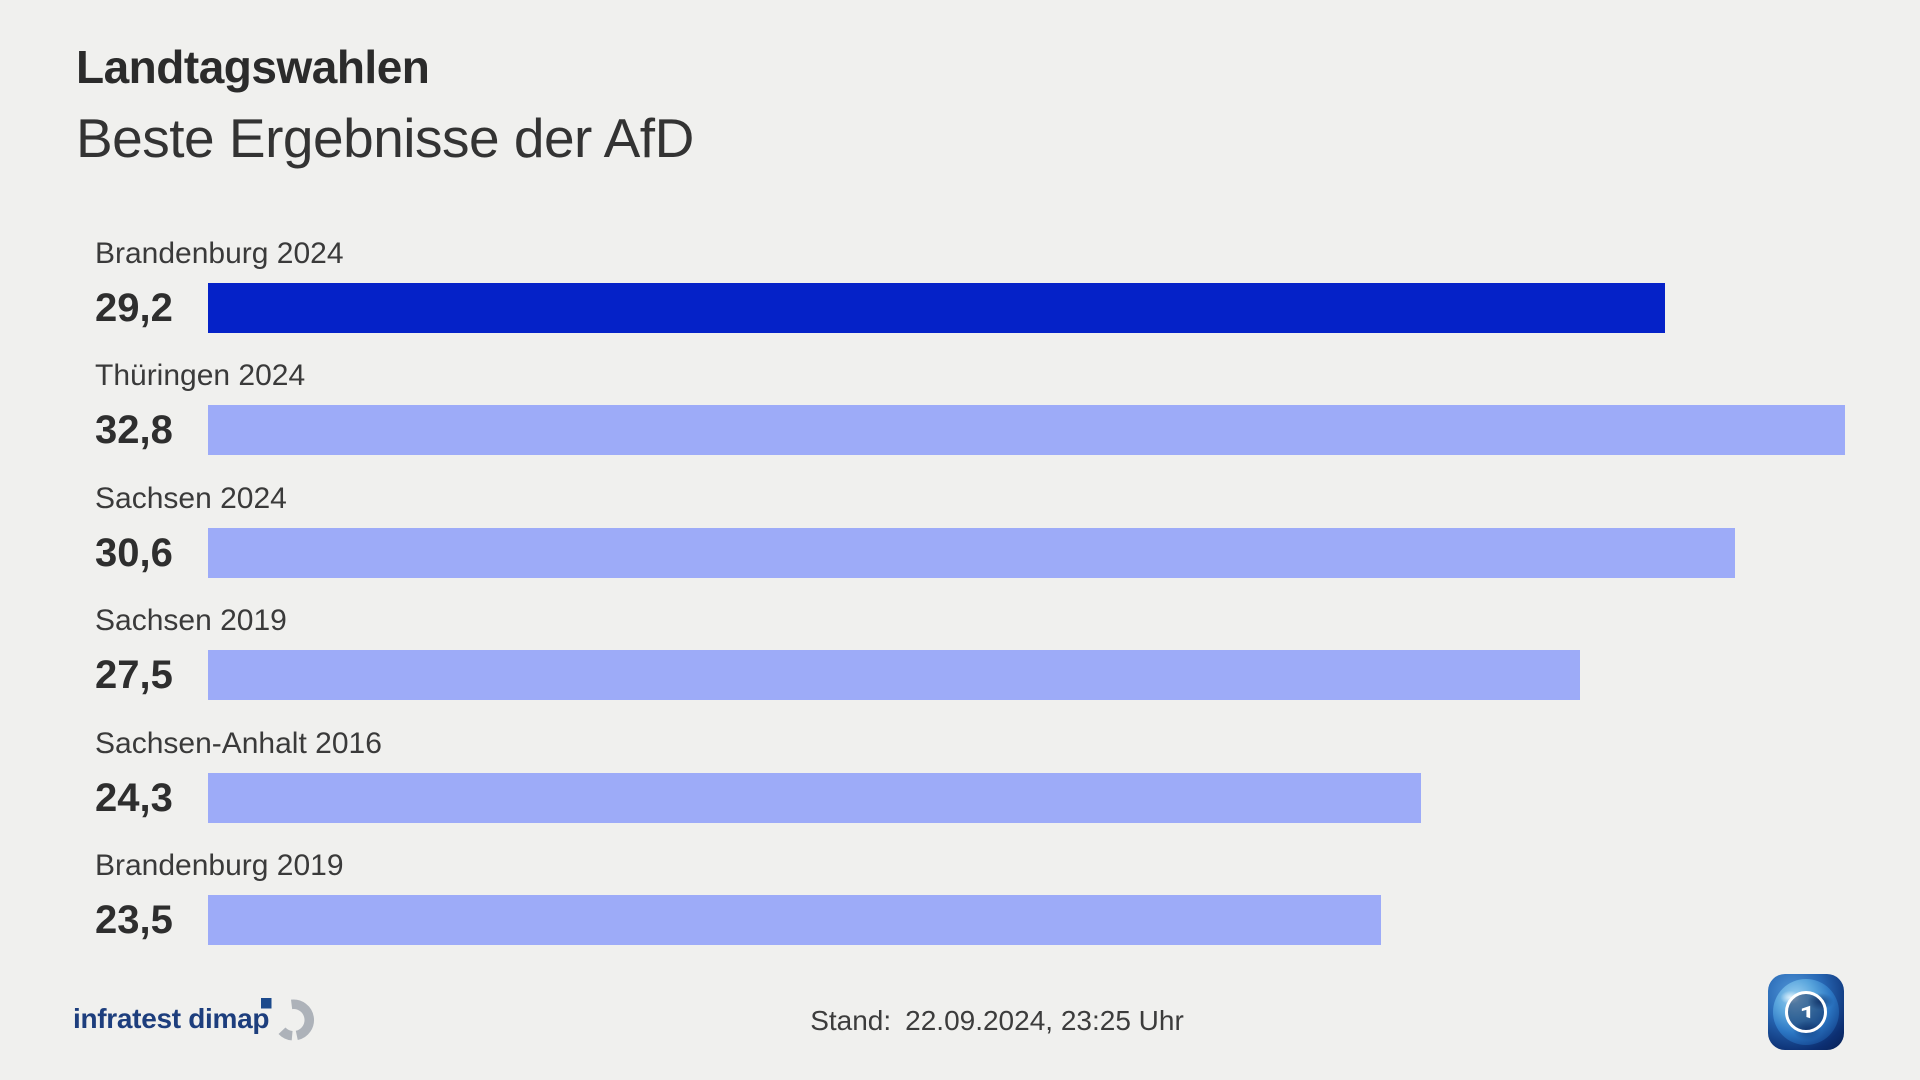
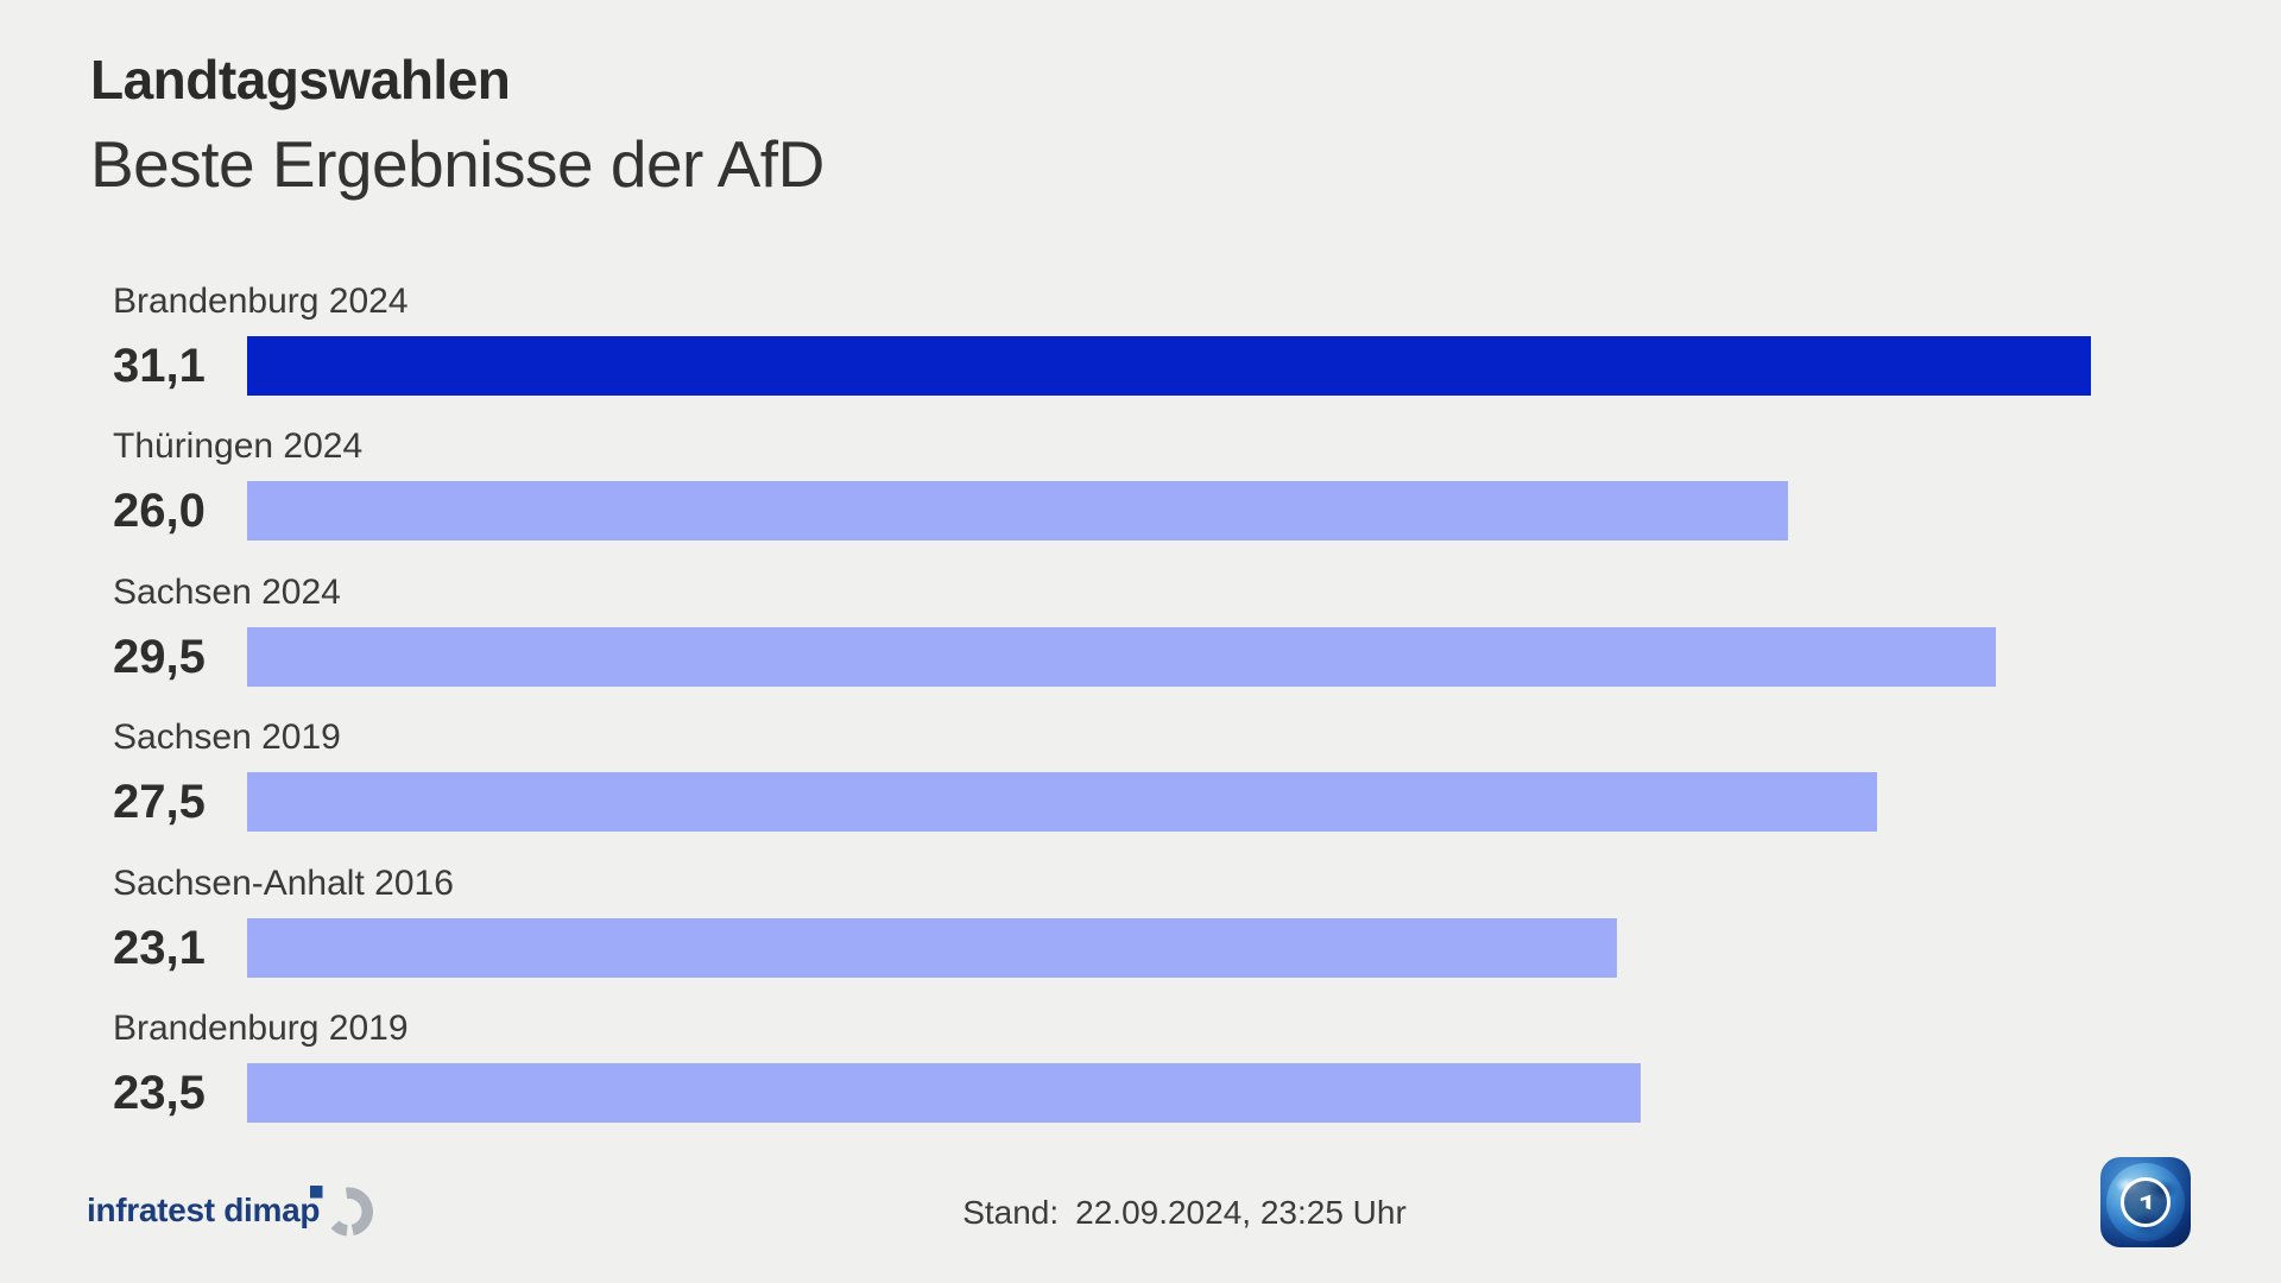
Brandenburg 2024: 29,2 -> 31,1
Thüringen 2024: 32,8 -> 26,0
Sachsen 2024: 30,6 -> 29,5
Sachsen-Anhalt 2016: 24,3 -> 23,1
